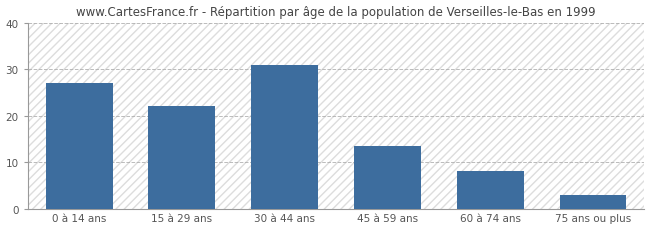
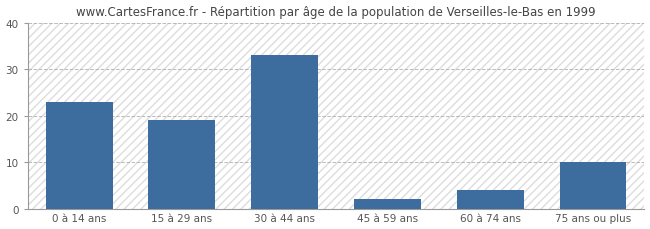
0 à 14 ans: 27.0 -> 23.0
15 à 29 ans: 22.0 -> 19.0
30 à 44 ans: 31.0 -> 33.0
45 à 59 ans: 13.5 -> 2.0
60 à 74 ans: 8.0 -> 4.0
75 ans ou plus: 3.0 -> 10.0
